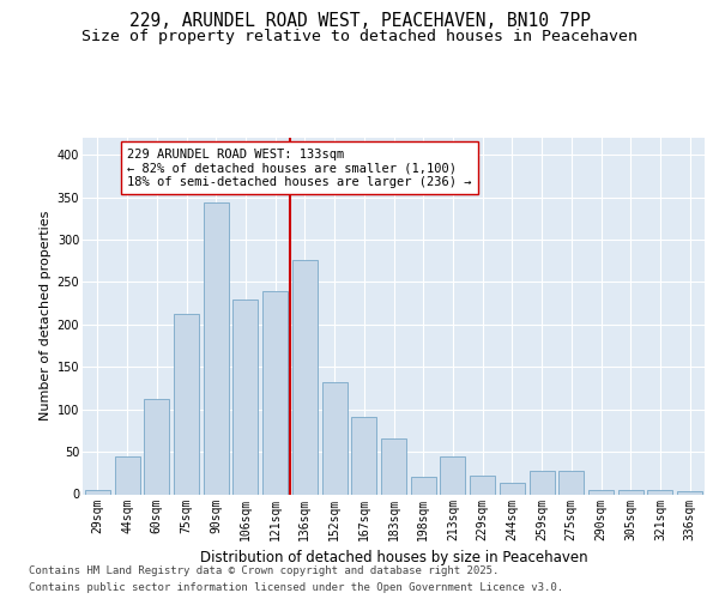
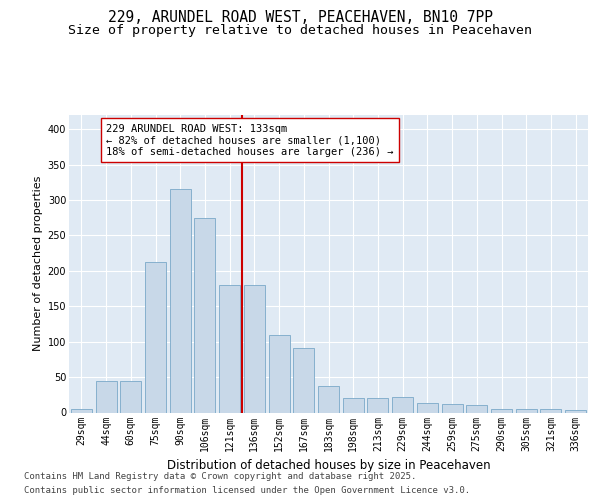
60sqm: 112 -> 44
90sqm: 344 -> 315
106sqm: 230 -> 275
121sqm: 240 -> 180
136sqm: 276 -> 180
152sqm: 132 -> 110
183sqm: 66 -> 38
213sqm: 44 -> 21
259sqm: 28 -> 12
275sqm: 28 -> 10
